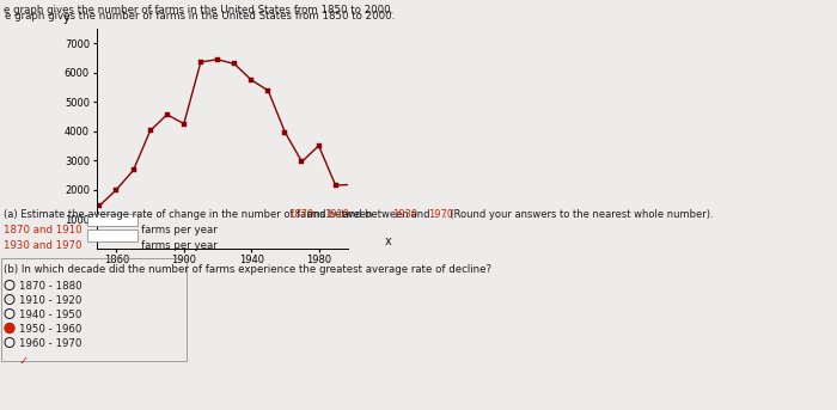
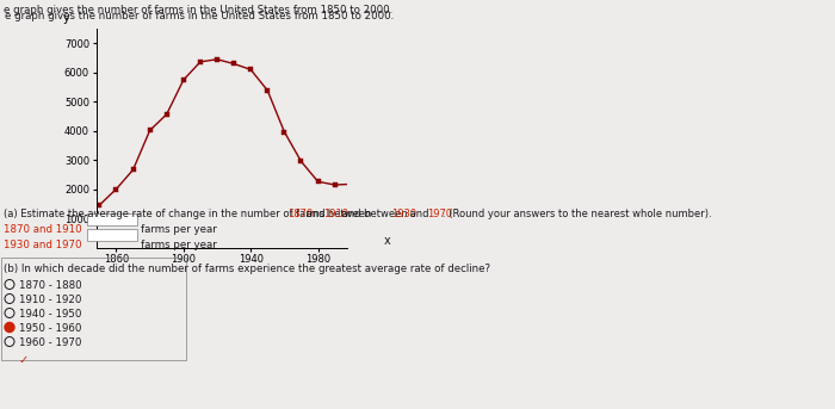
1900: 4250 -> 5740
1940: 5750 -> 6100
1980: 3500 -> 2260
